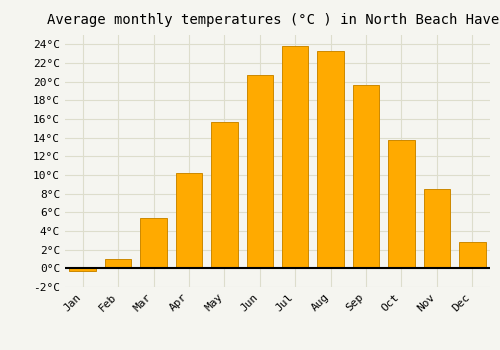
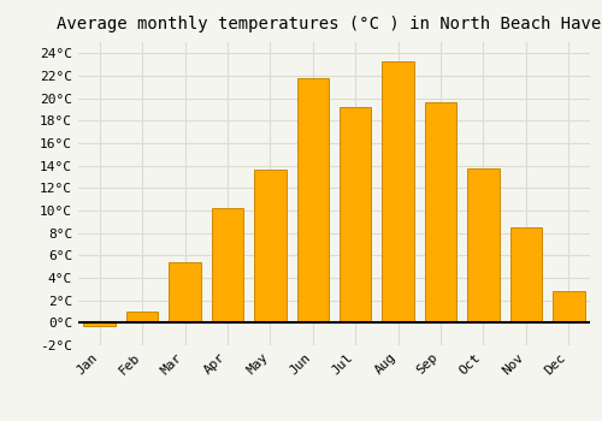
May: 15.7°C -> 13.6°C
Jun: 20.7°C -> 21.8°C
Jul: 23.8°C -> 19.2°C
